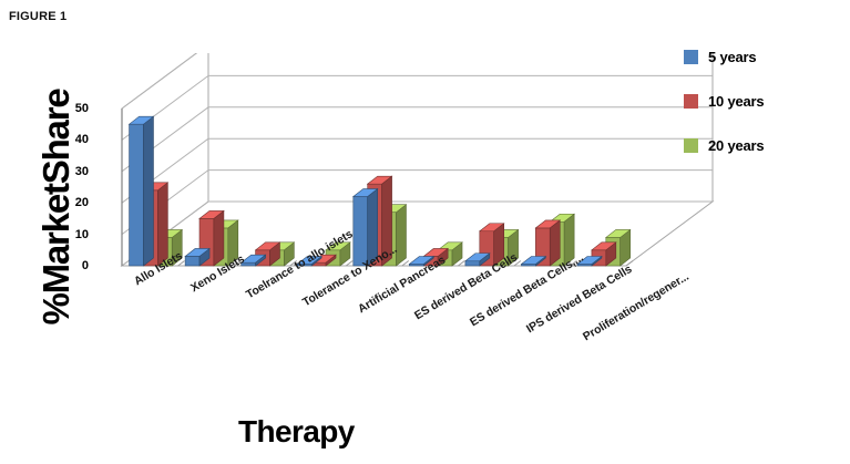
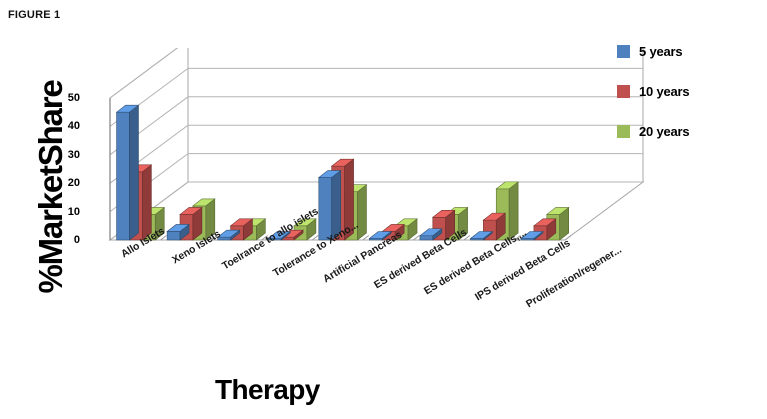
10 years/Xeno Islets: 15 -> 9
10 years/ES derived Beta Cells,...: 11 -> 8
10 years/IPS derived Beta Cells: 12 -> 7
20 years/IPS derived Beta Cells: 14 -> 18
